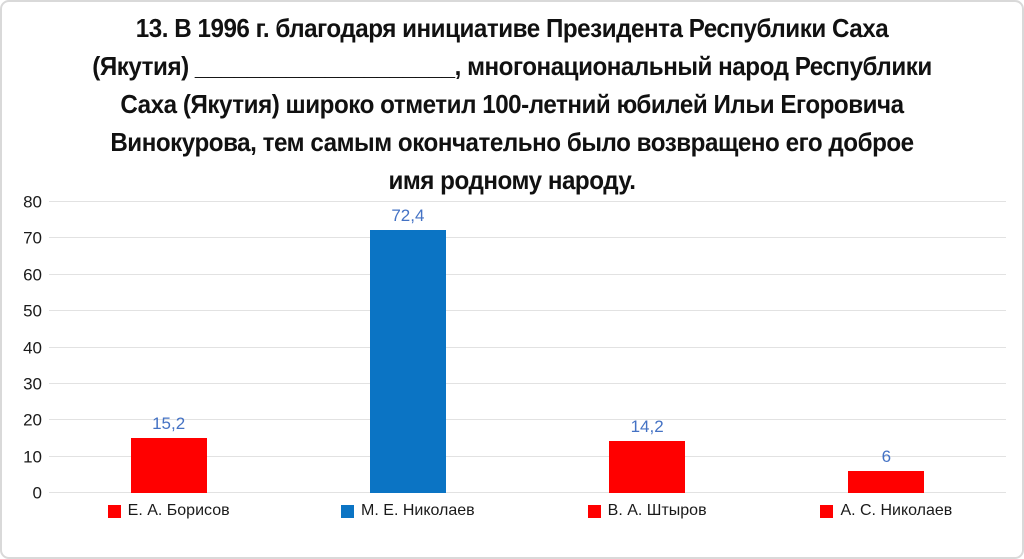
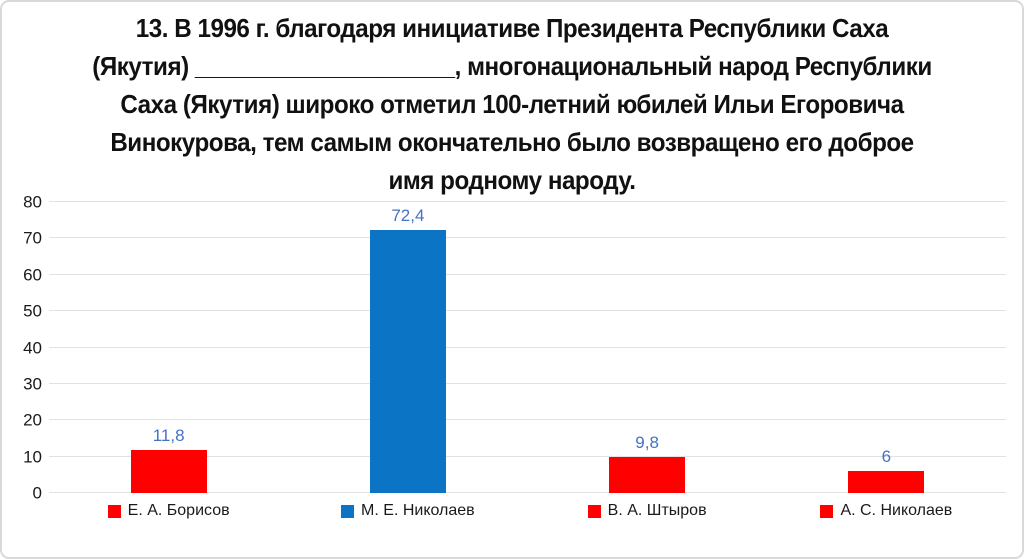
Е. А. Борисов: 15,2 -> 11,8
В. А. Штыров: 14,2 -> 9,8
